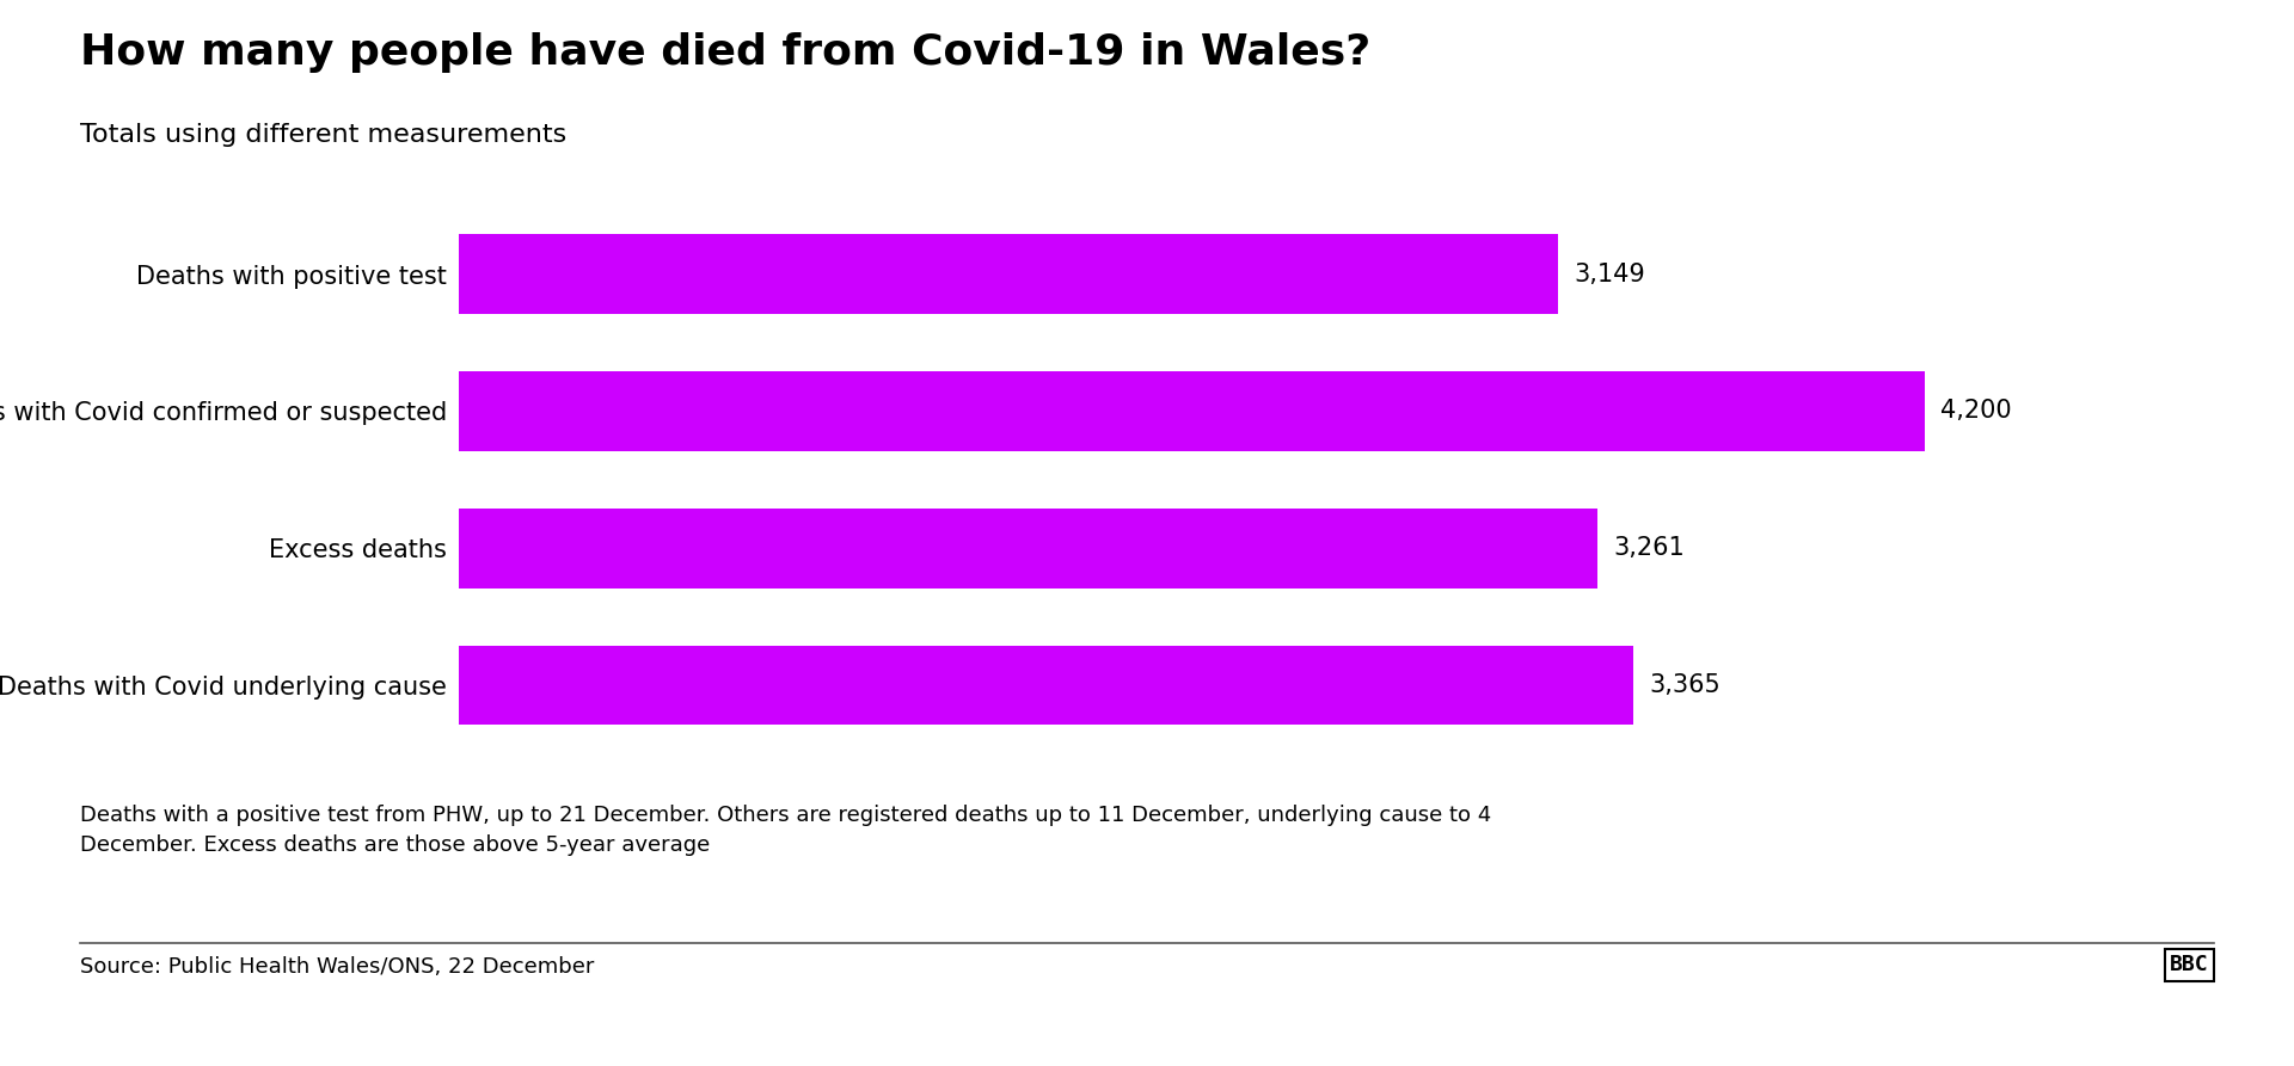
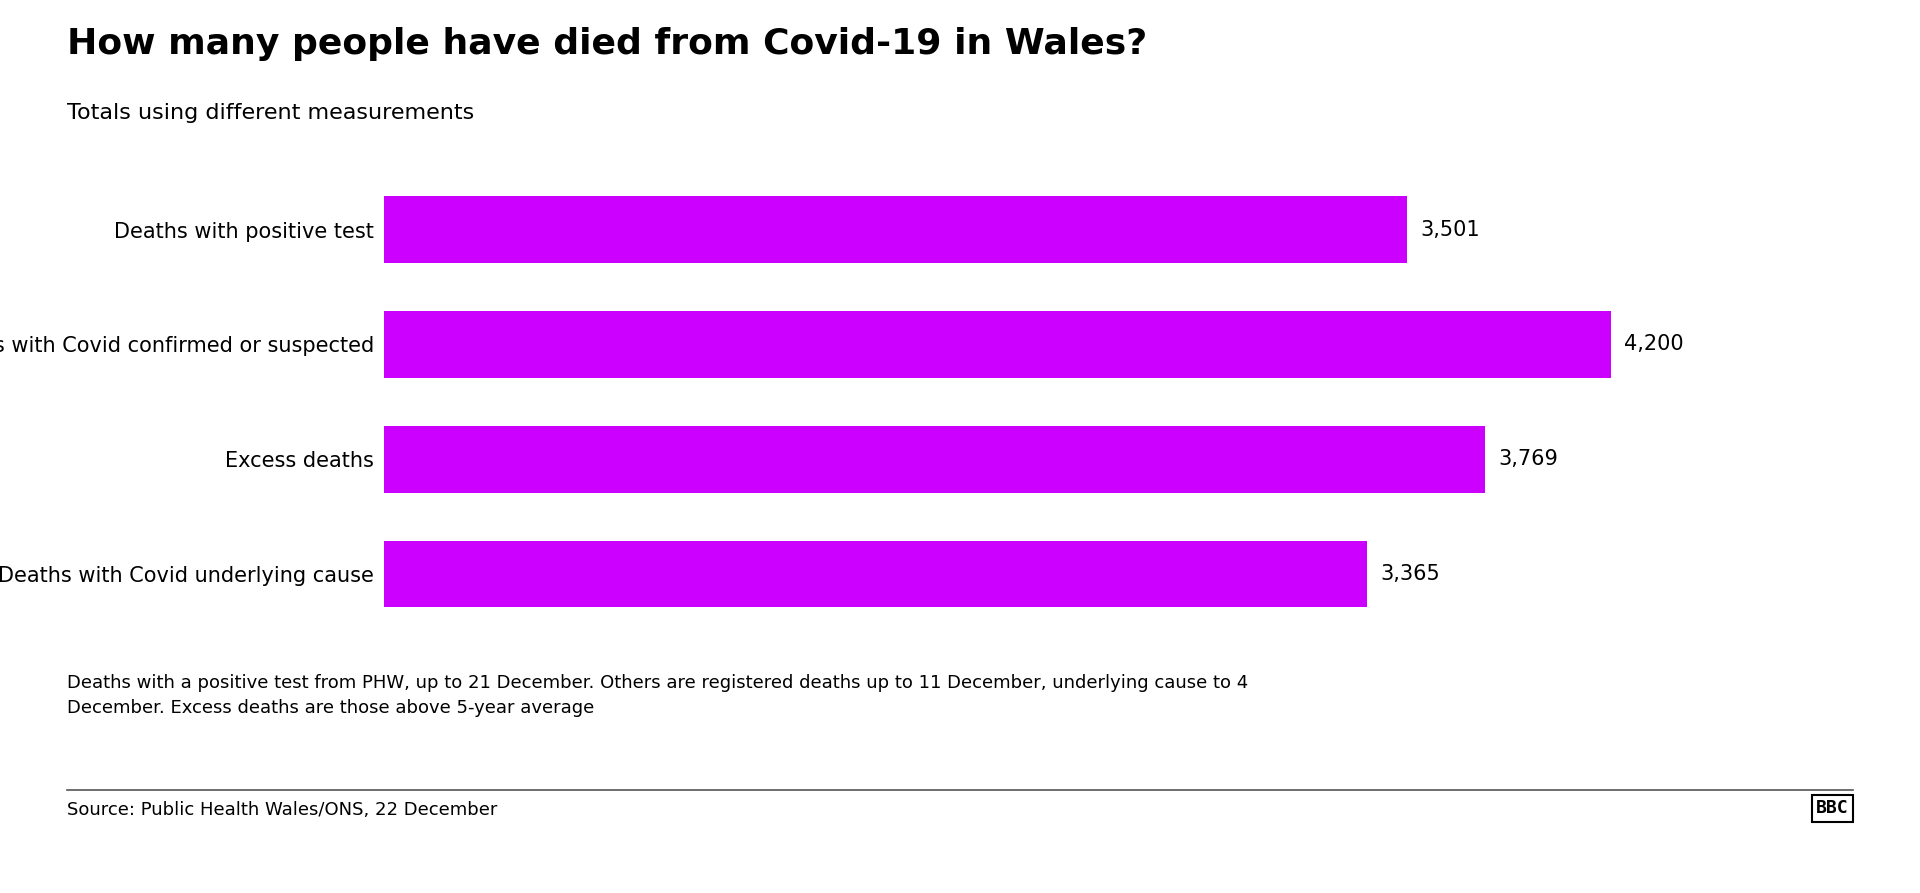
Deaths with positive test: 3,149 -> 3,501
Excess deaths: 3,261 -> 3,769
